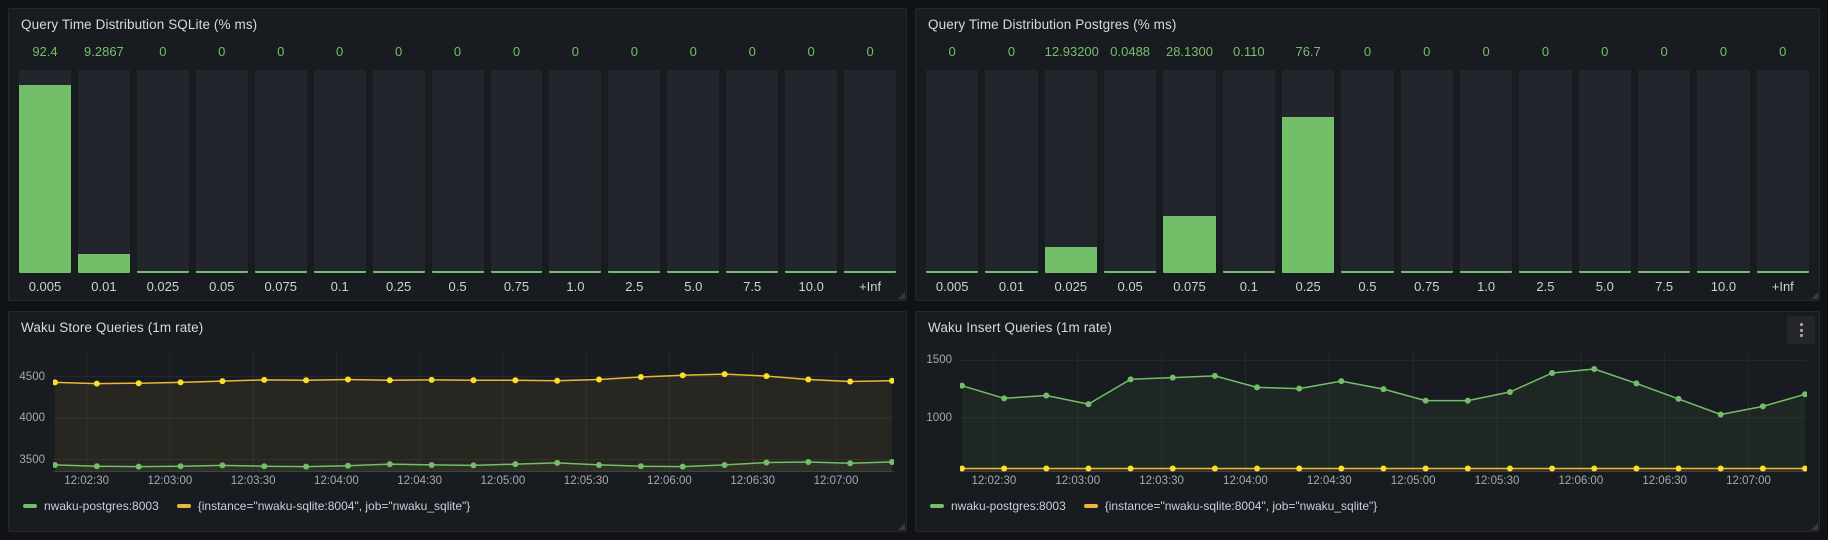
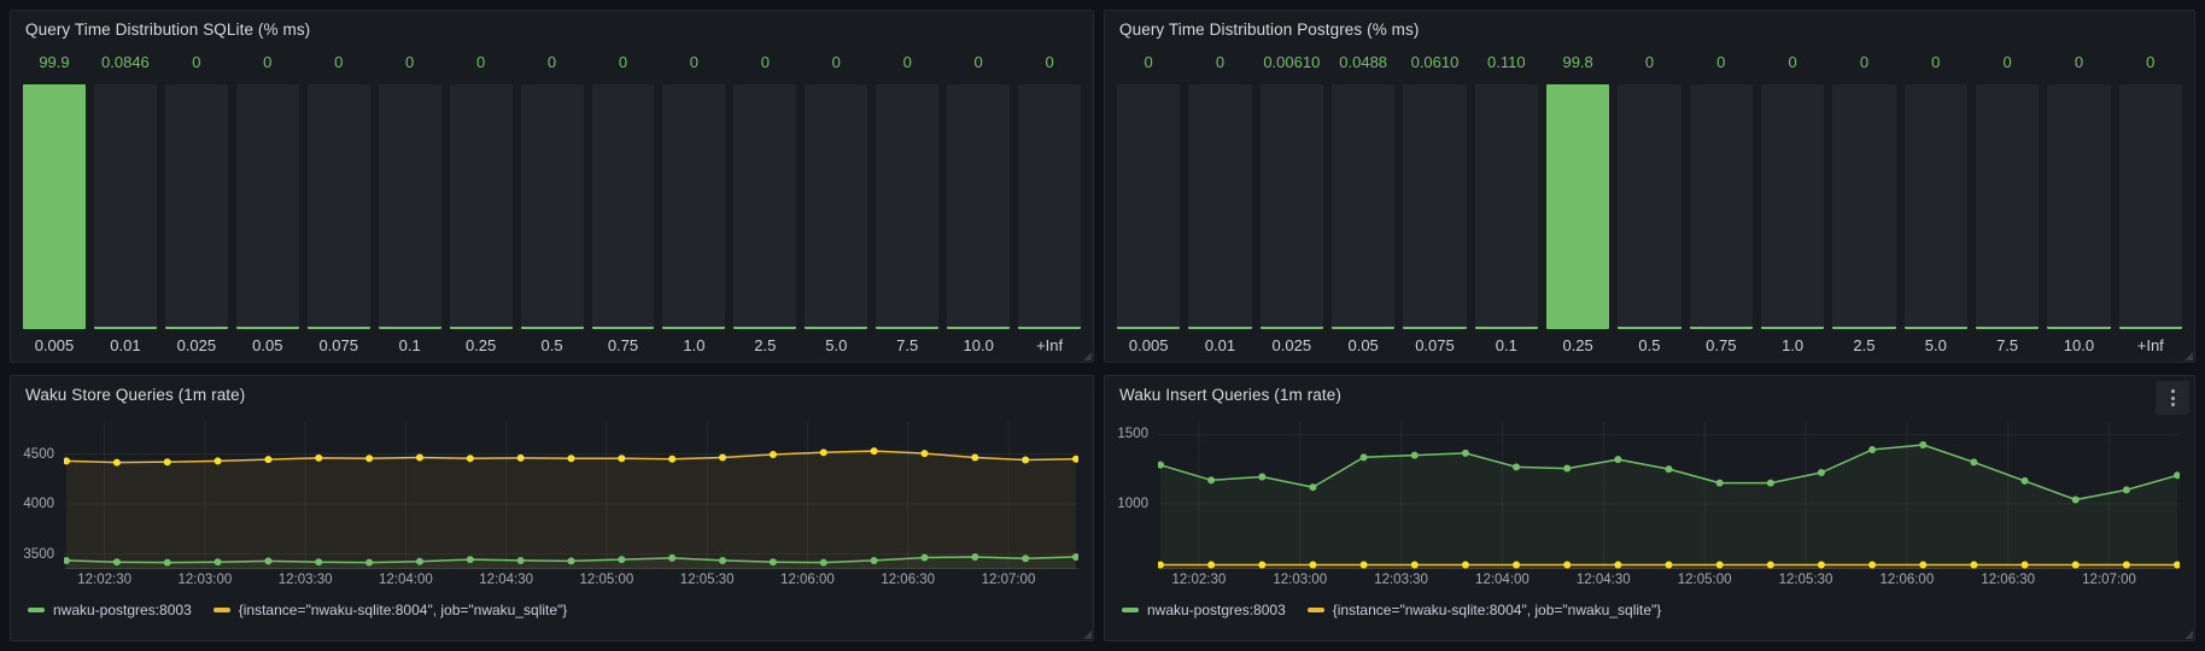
Query Time Distribution SQLite (% ms)/0.005: 92.4 -> 99.9
Query Time Distribution SQLite (% ms)/0.01: 9.2867 -> 0.0846
Query Time Distribution Postgres (% ms)/0.025: 12.93200 -> 0.00610
Query Time Distribution Postgres (% ms)/0.075: 28.1300 -> 0.0610
Query Time Distribution Postgres (% ms)/0.25: 76.7 -> 99.8
